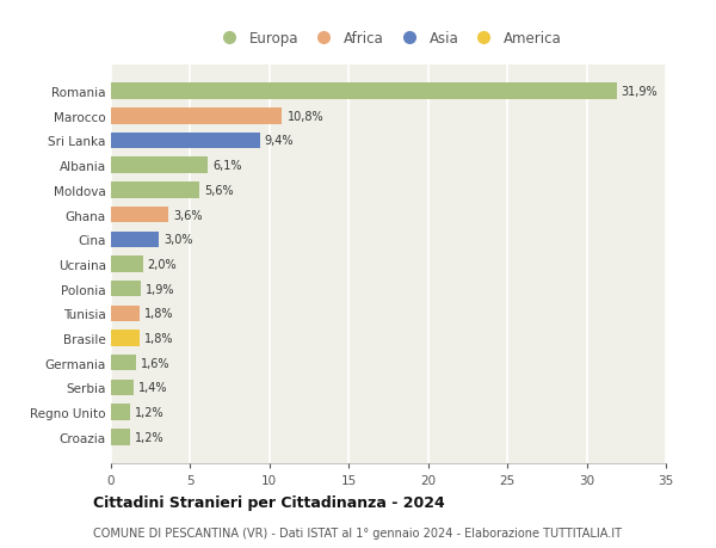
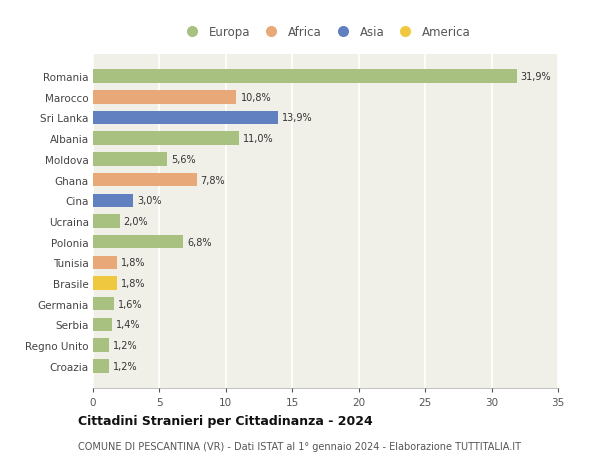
Sri Lanka: 9,4% -> 13,9%
Albania: 6,1% -> 11,0%
Ghana: 3,6% -> 7,8%
Polonia: 1,9% -> 6,8%
